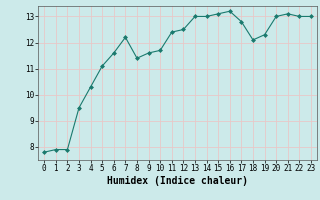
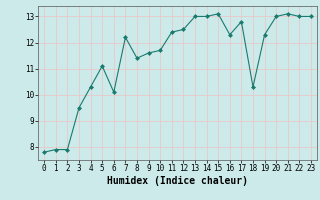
6: 11.6 -> 10.1
16: 13.2 -> 12.3
18: 12.1 -> 10.3
